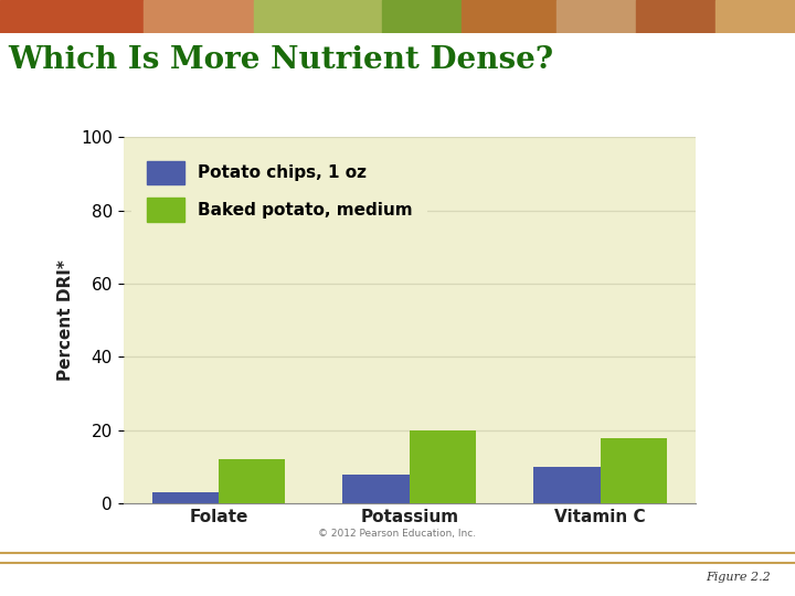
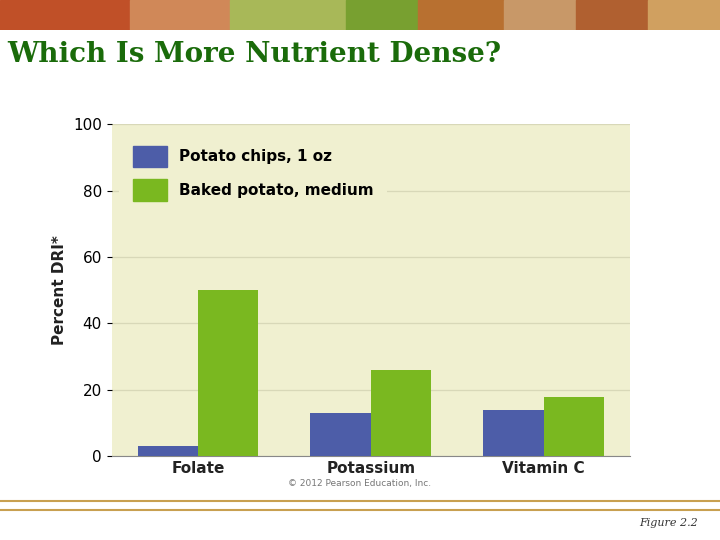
Baked potato, medium/Folate: 12 -> 50
Potato chips, 1 oz/Potassium: 8 -> 13
Baked potato, medium/Potassium: 20 -> 26
Potato chips, 1 oz/Vitamin C: 10 -> 14
